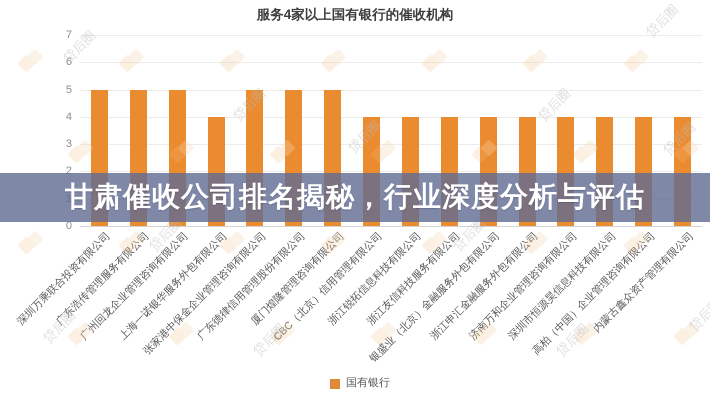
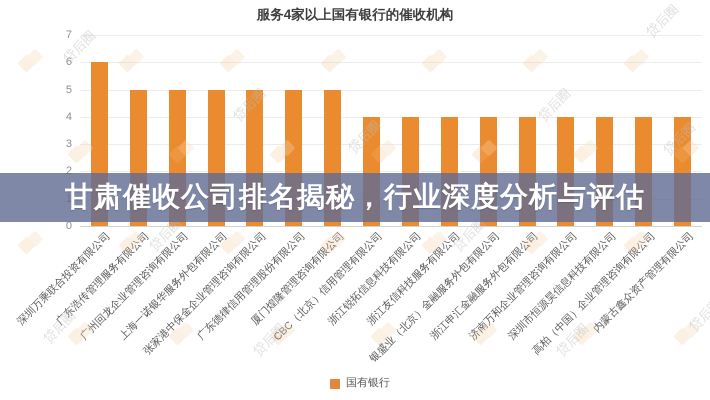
深圳万乘联合投资有限公司: 5 -> 6
上海一诺银华服务外包有限公司: 4 -> 5
